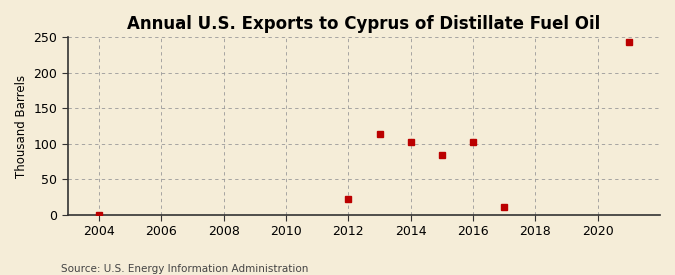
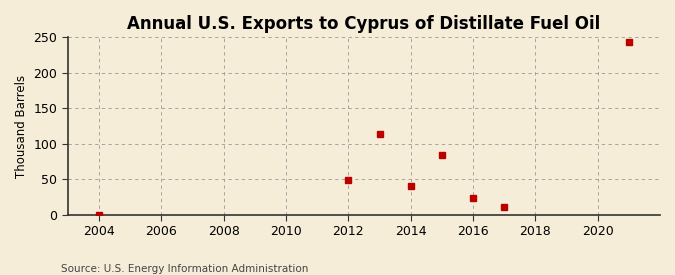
2012: 22 -> 49
2014: 102 -> 41
2016: 102 -> 23
